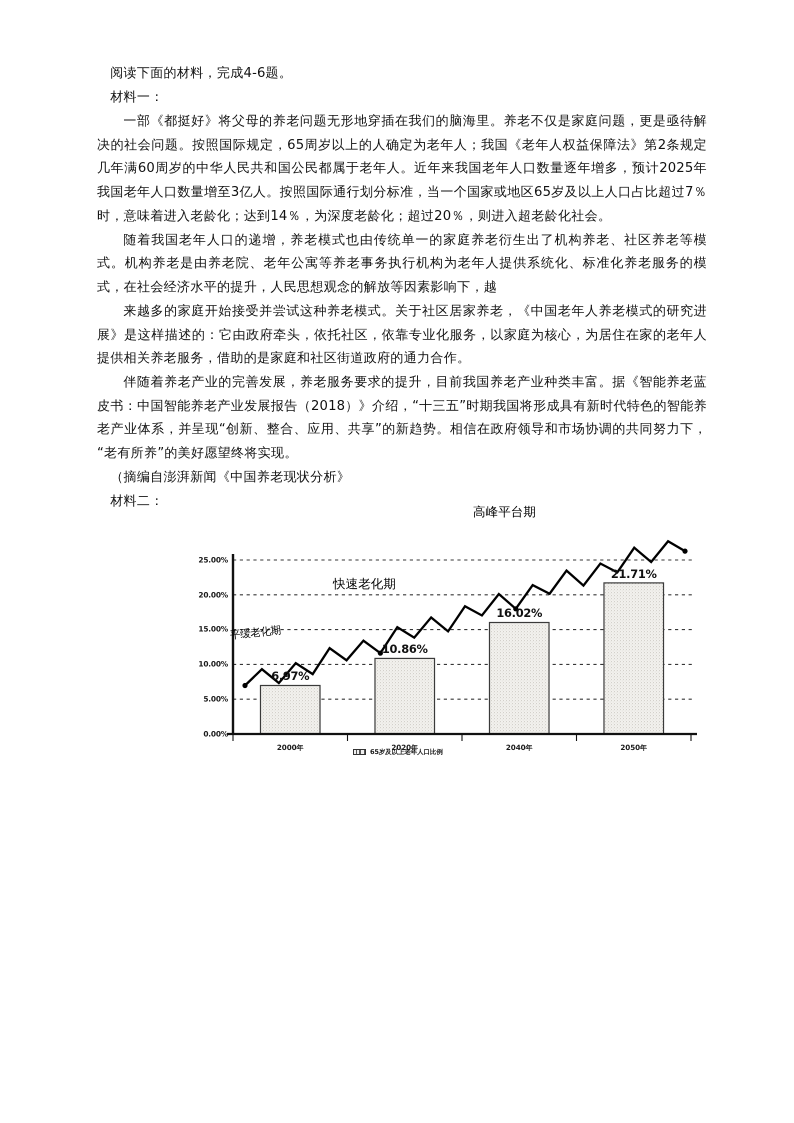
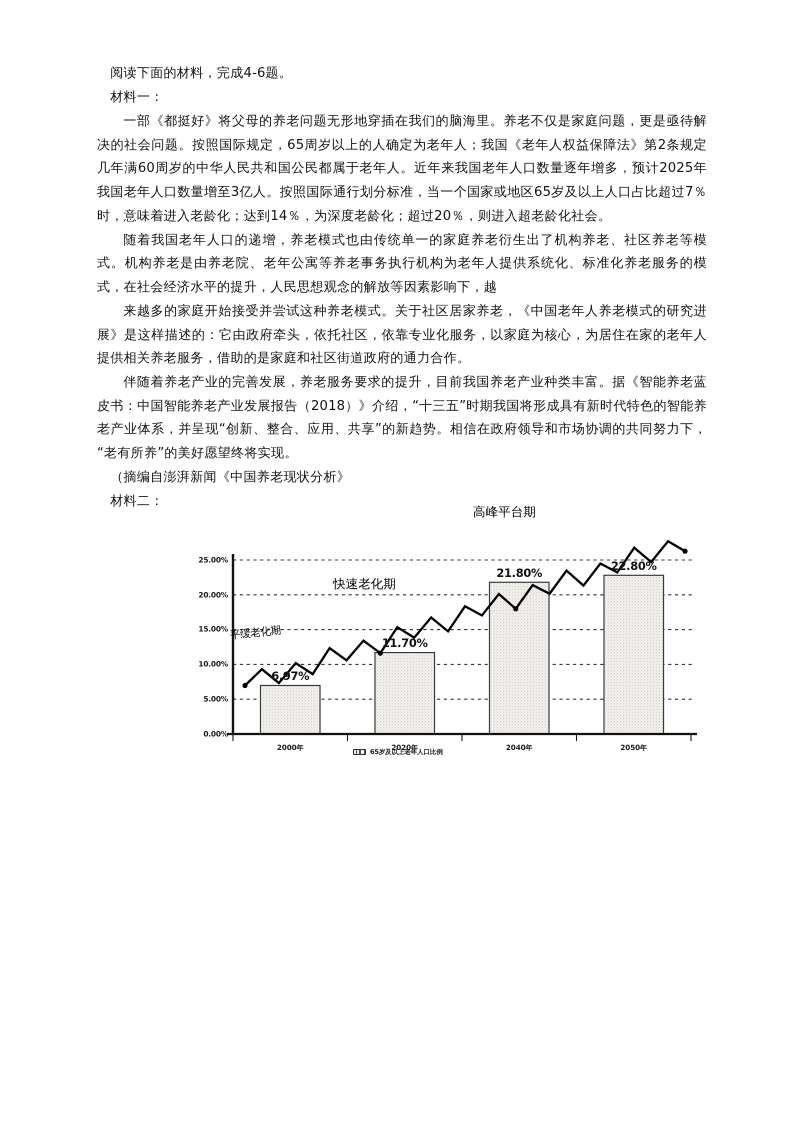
2020年: 10.86% -> 11.70%
2040年: 16.02% -> 21.80%
2050年: 21.71% -> 22.80%
